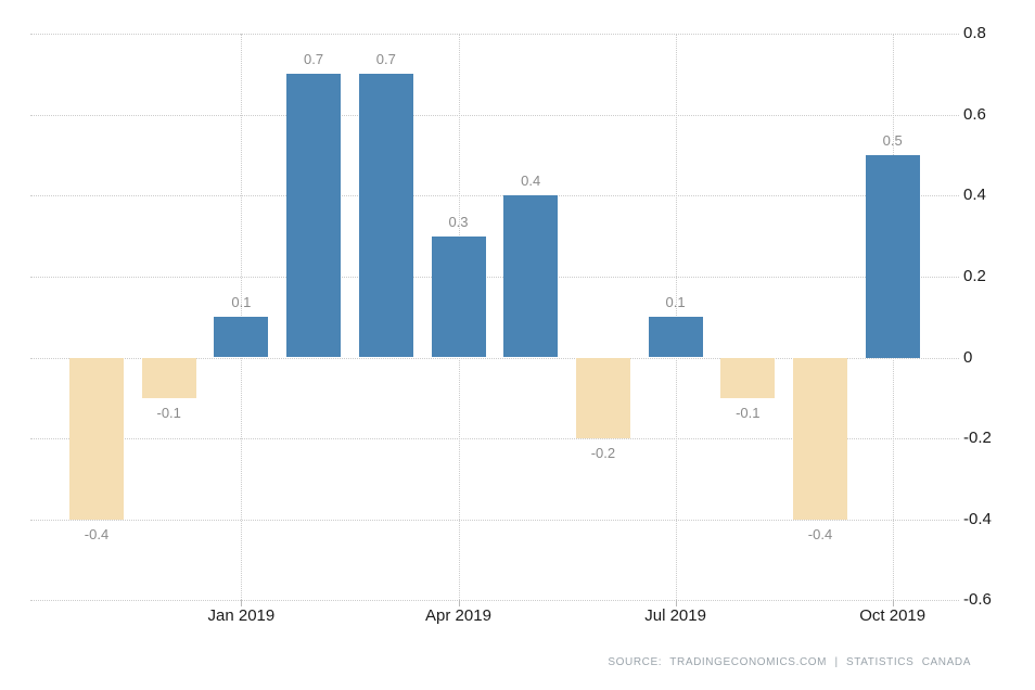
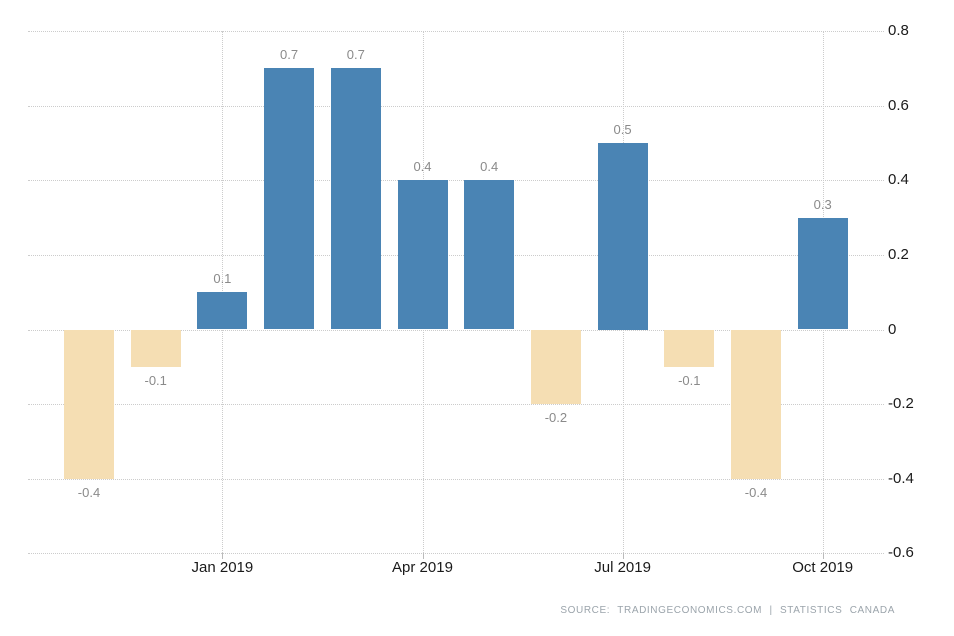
Apr 2019: 0.3 -> 0.4
Jul 2019: 0.1 -> 0.5
Oct 2019: 0.5 -> 0.3
